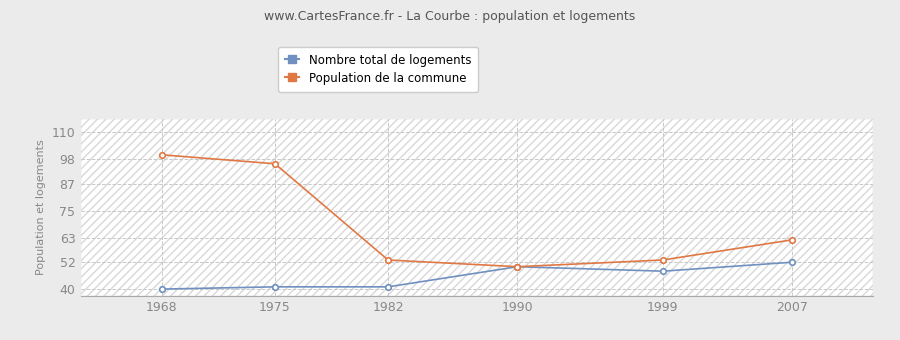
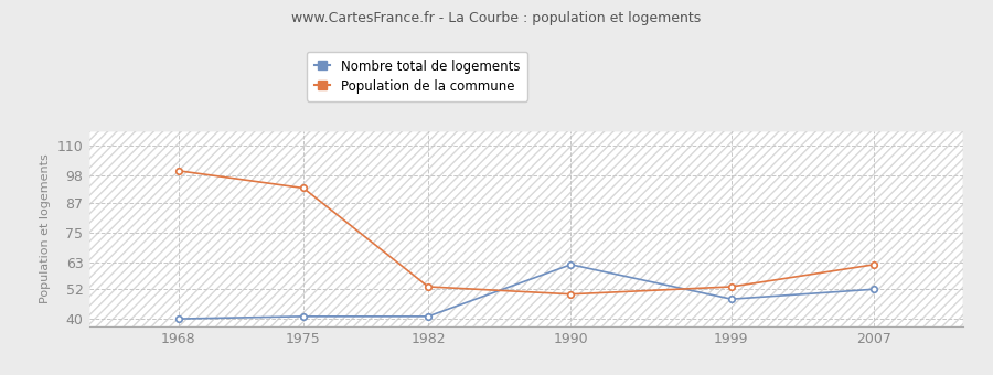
Population de la commune/1975: 96 -> 93
Nombre total de logements/1990: 50 -> 62
